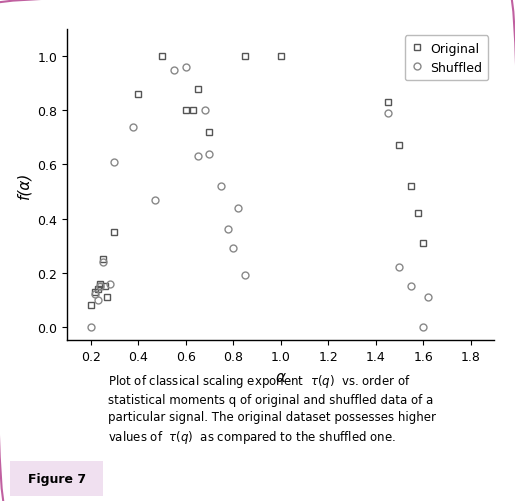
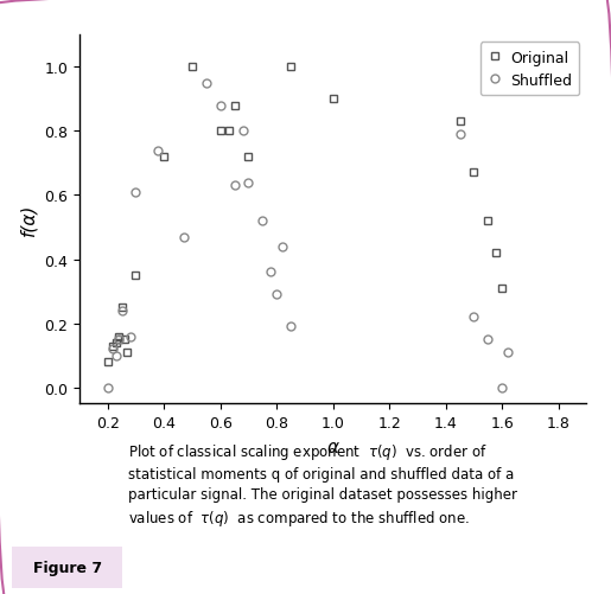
Original/0.4: 0.86 -> 0.72
Shuffled/0.6: 0.96 -> 0.88
Original/1.0: 1.00 -> 0.90
